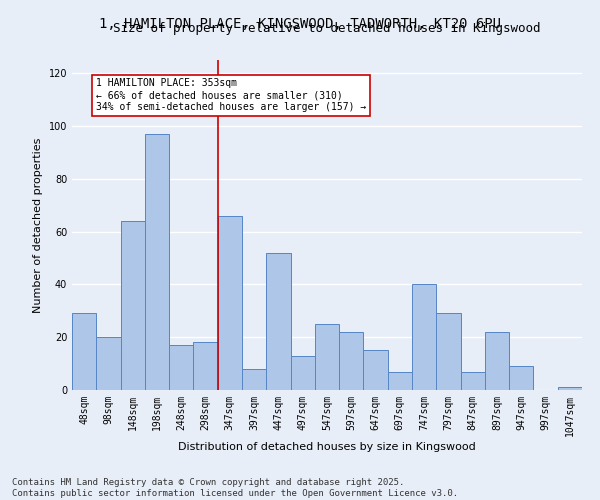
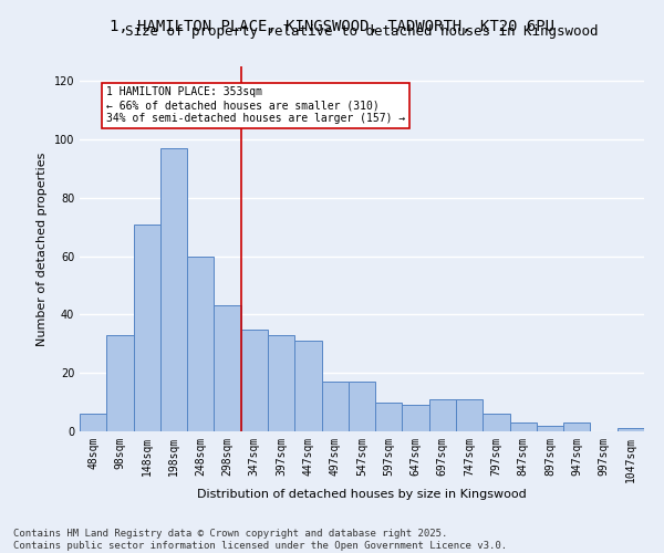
48sqm: 29 -> 6
98sqm: 20 -> 33
148sqm: 64 -> 71
248sqm: 17 -> 60
298sqm: 18 -> 43
347sqm: 66 -> 35
397sqm: 8 -> 33
447sqm: 52 -> 31
497sqm: 13 -> 17
547sqm: 25 -> 17
597sqm: 22 -> 10
647sqm: 15 -> 9
697sqm: 7 -> 11
747sqm: 40 -> 11
797sqm: 29 -> 6
847sqm: 7 -> 3
897sqm: 22 -> 2
947sqm: 9 -> 3
